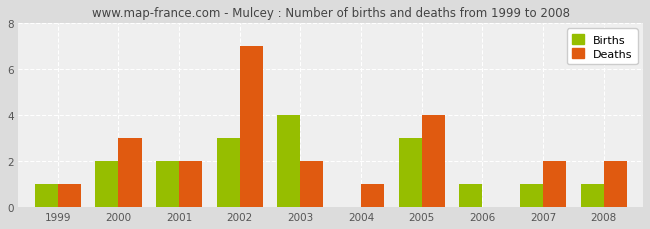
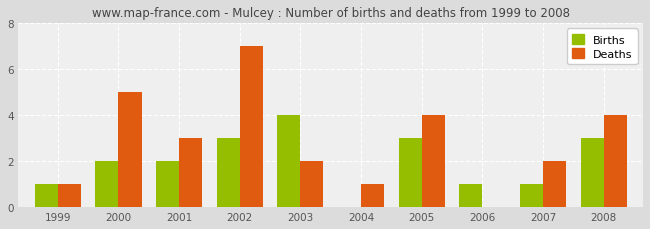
Deaths/2000: 3 -> 5
Deaths/2001: 2 -> 3
Births/2008: 1 -> 3
Deaths/2008: 2 -> 4
